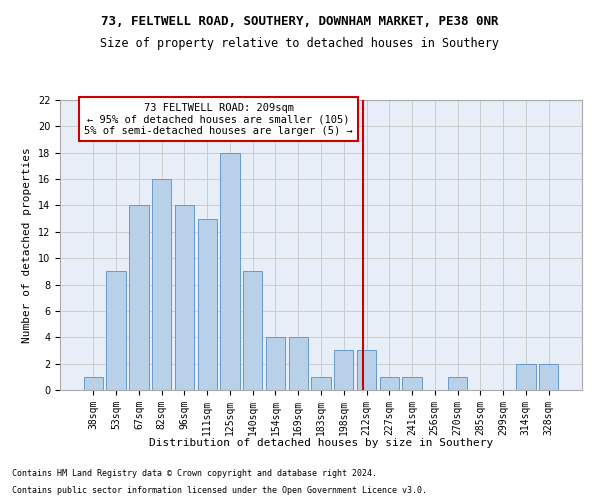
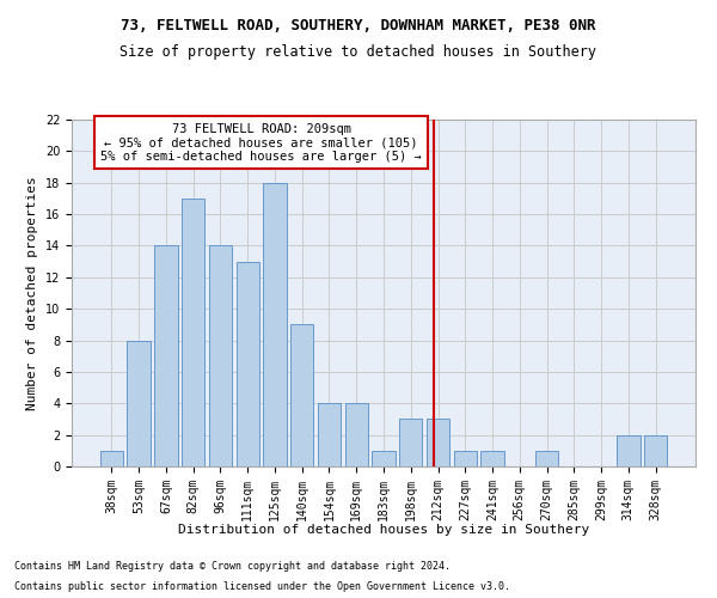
53sqm: 9 -> 8
82sqm: 16 -> 17
